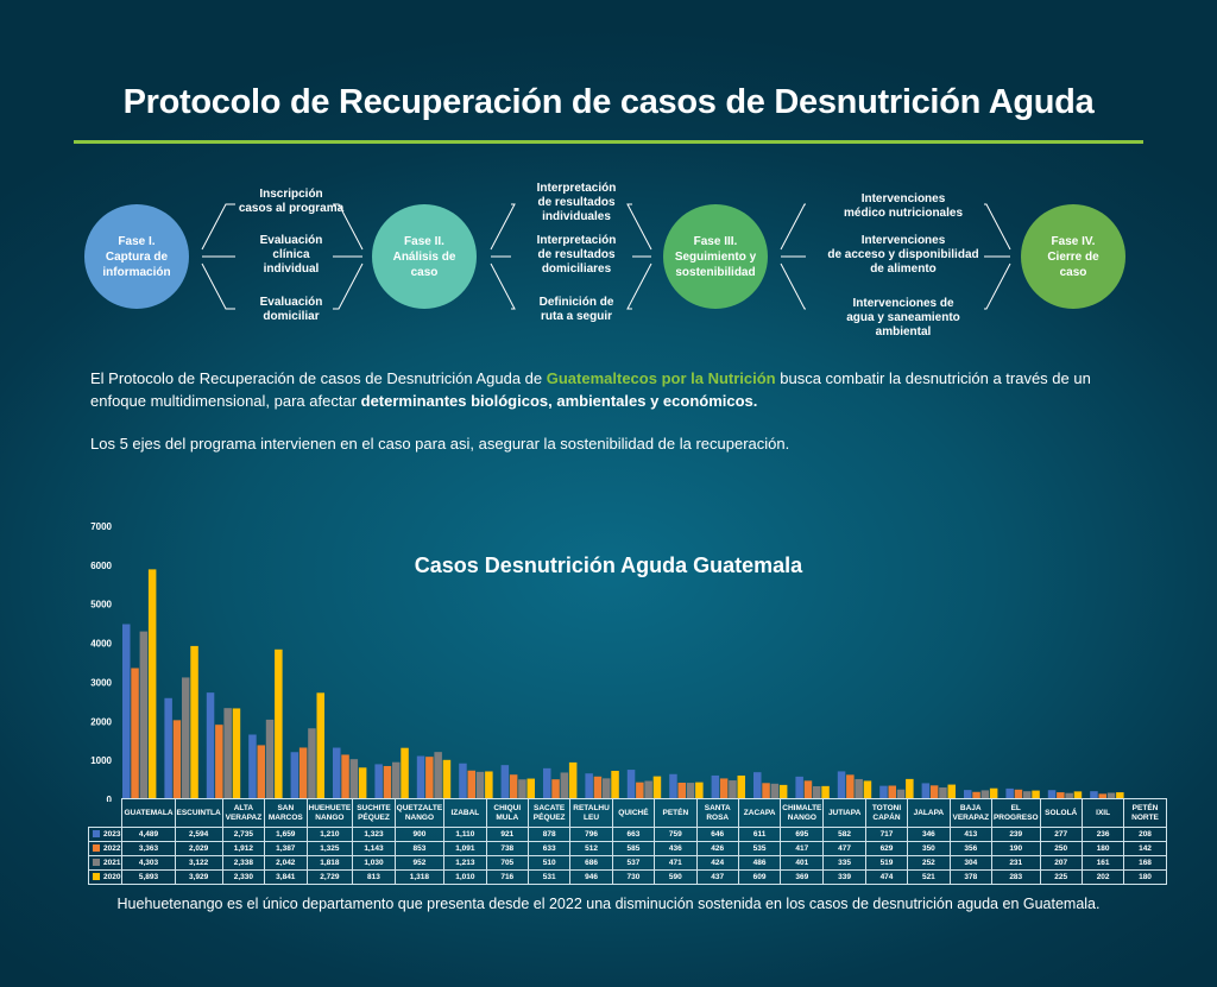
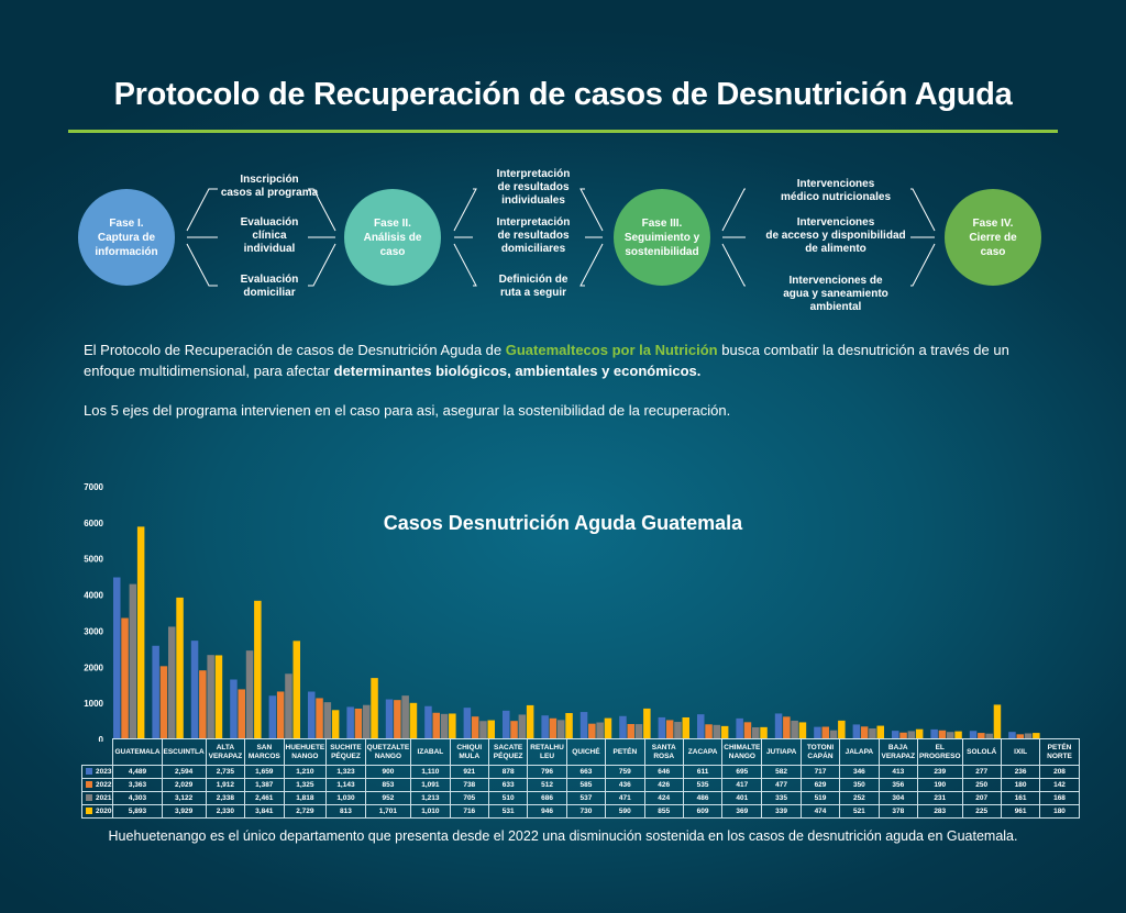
2021/SAN MARCOS: 2,042 -> 2,461
2020/QUETZALTE NANGO: 1,318 -> 1,701
2020/SANTA ROSA: 437 -> 855
2020/IXIL: 202 -> 961
